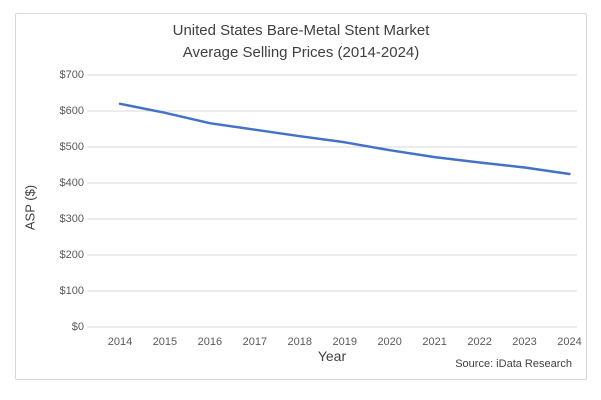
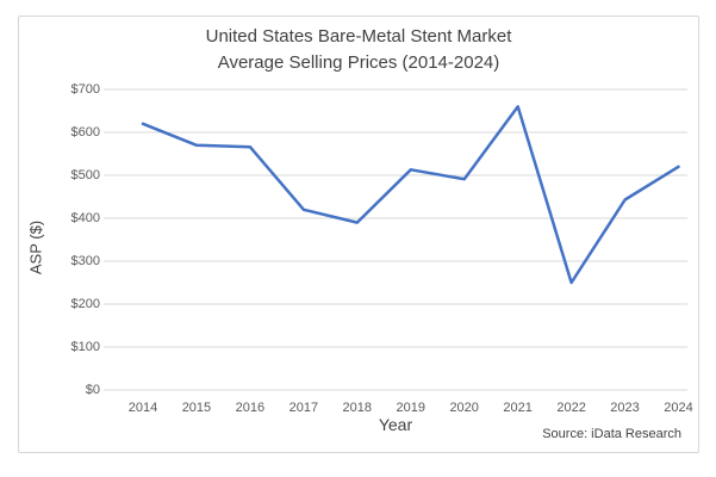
2015: $600 -> $570
2017: $550 -> $420
2018: $530 -> $390
2021: $470 -> $660
2022: $460 -> $250
2024: $420 -> $520
